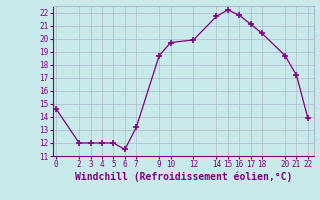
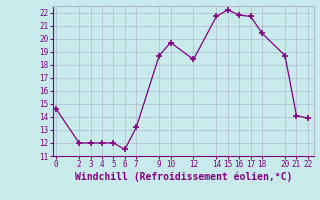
12: 19.9 -> 18.4
17: 21.1 -> 21.7
21: 17.2 -> 14.1
